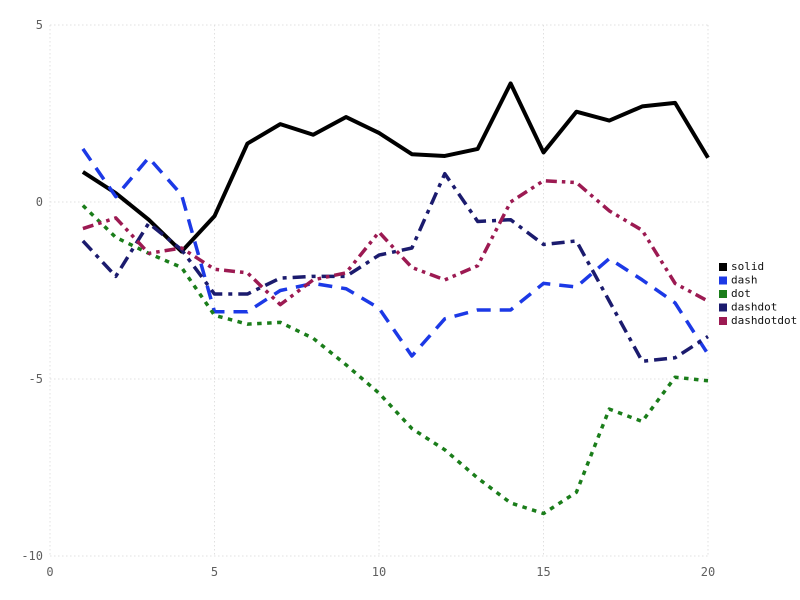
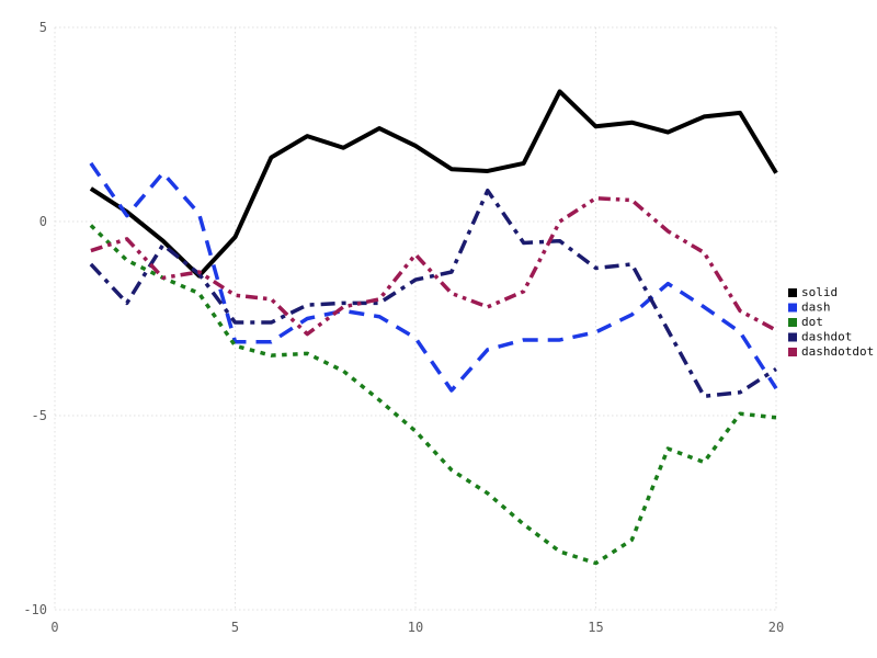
solid/15: 1.4 -> 2.5
dash/15: -2.3 -> -2.9
